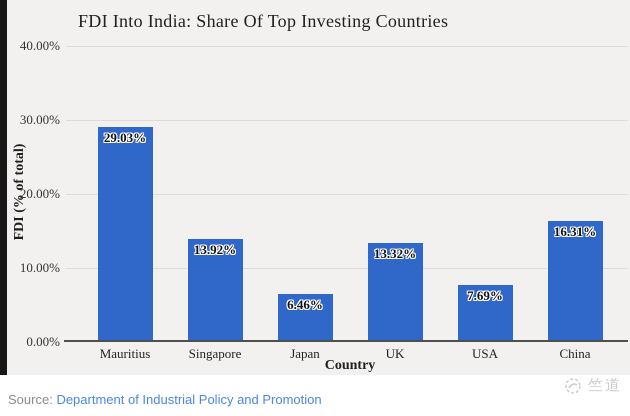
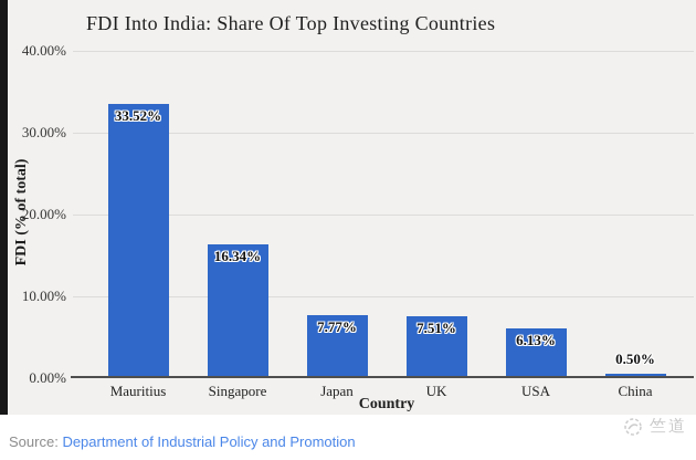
Mauritius: 29.03% -> 33.52%
Singapore: 13.92% -> 16.34%
Japan: 6.46% -> 7.77%
UK: 13.32% -> 7.51%
USA: 7.69% -> 6.13%
China: 16.31% -> 0.50%
